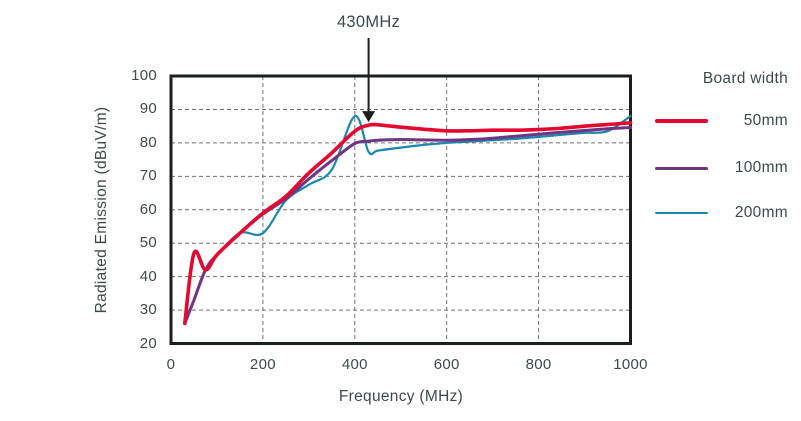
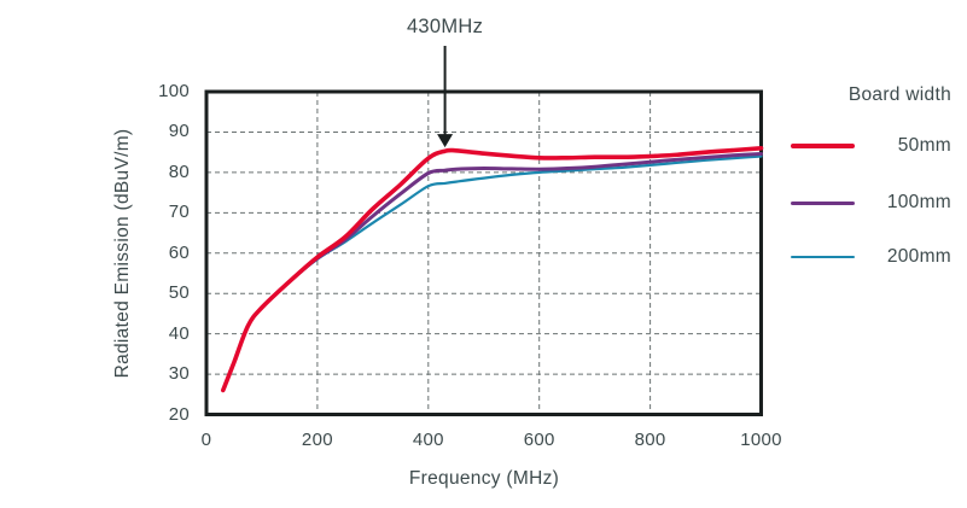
50mm/50: 47 -> 33
200mm/200: 53 -> 58
200mm/400: 88 -> 77
200mm/1000: 88 -> 84
